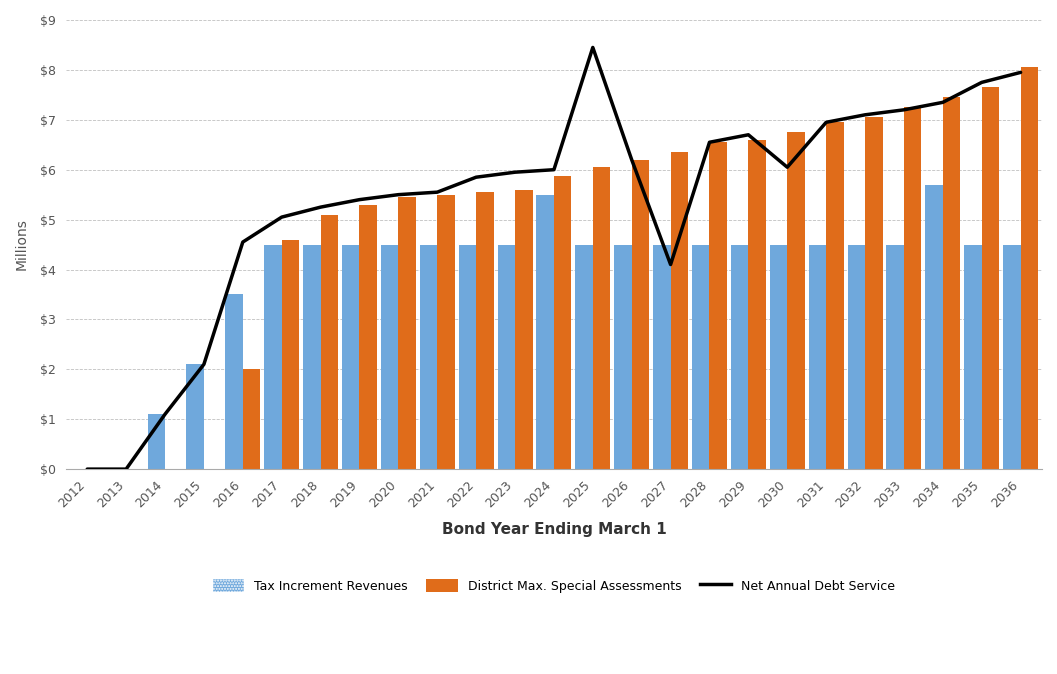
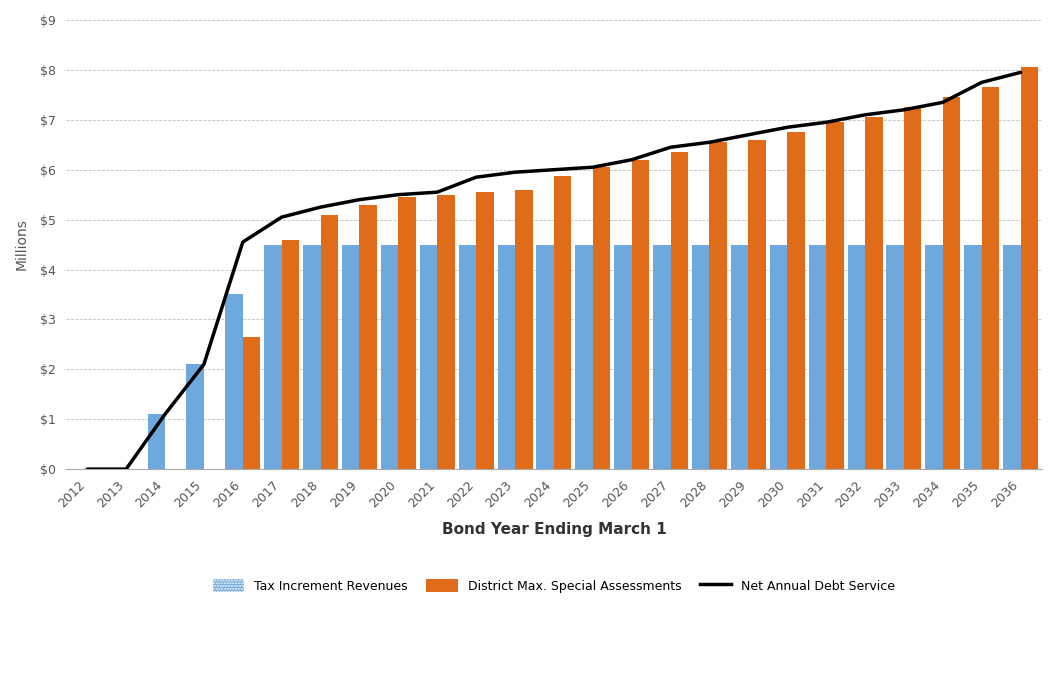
District Max. Special Assessments/2016: $2.00 -> $2.65
Tax Increment Revenues/2024: $5.5 -> $4.5
Net Annual Debt Service/2025: $8.45 -> $6.05
Net Annual Debt Service/2027: $4.10 -> $6.45
Net Annual Debt Service/2030: $6.05 -> $6.85
Tax Increment Revenues/2034: $5.7 -> $4.5
